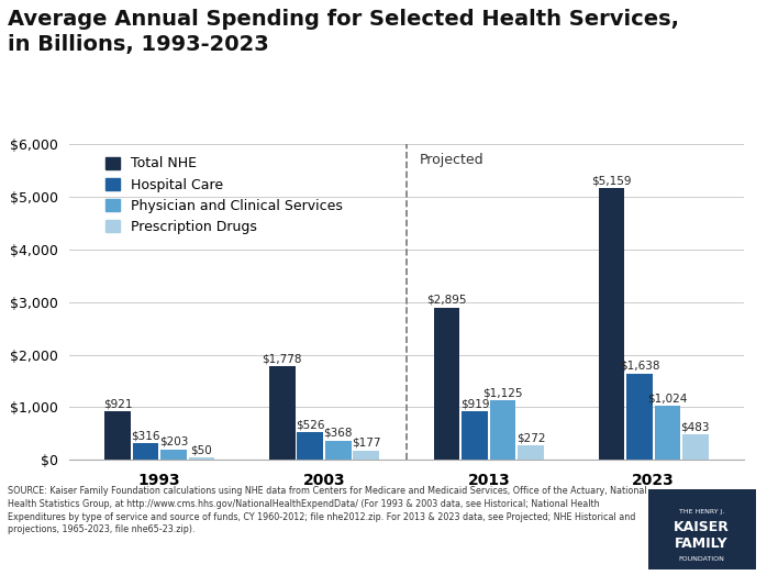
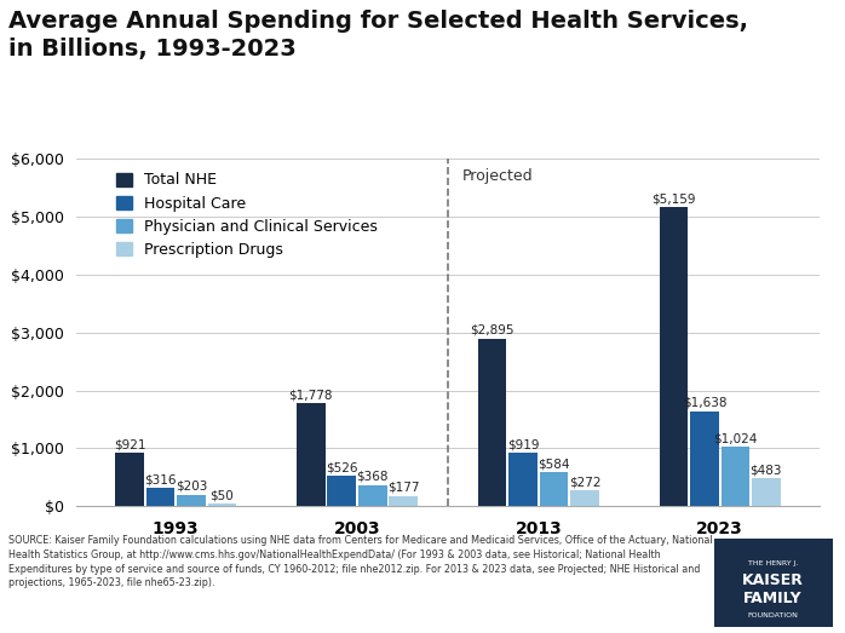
Physician and Clinical Services/2013: $1,125 -> $584
